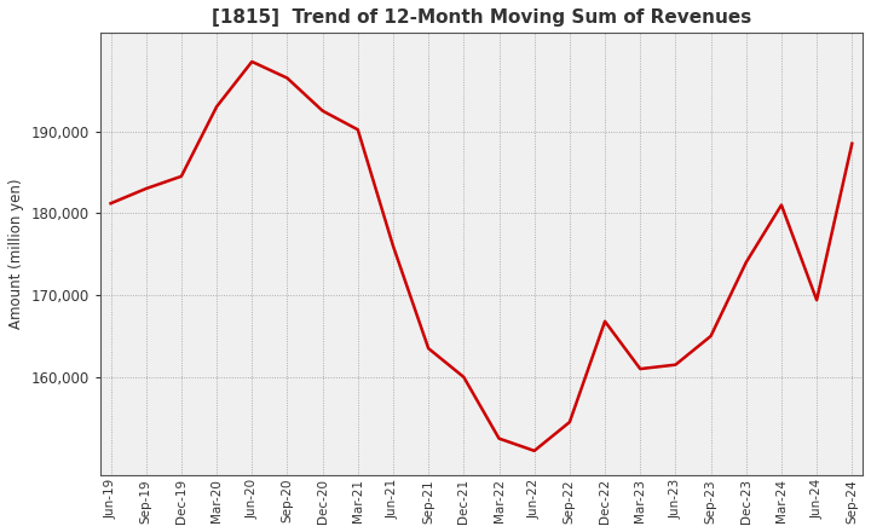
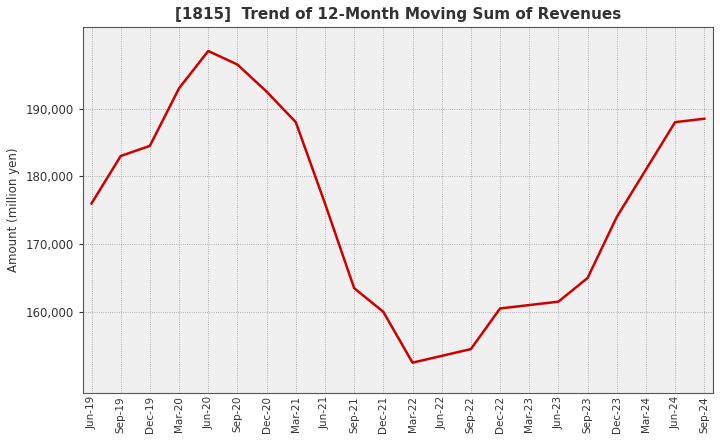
Jun-19: 181,200 -> 176,000
Mar-21: 190,200 -> 188,000
Jun-22: 151,000 -> 153,500
Dec-22: 166,800 -> 160,500
Jun-24: 169,400 -> 188,000
